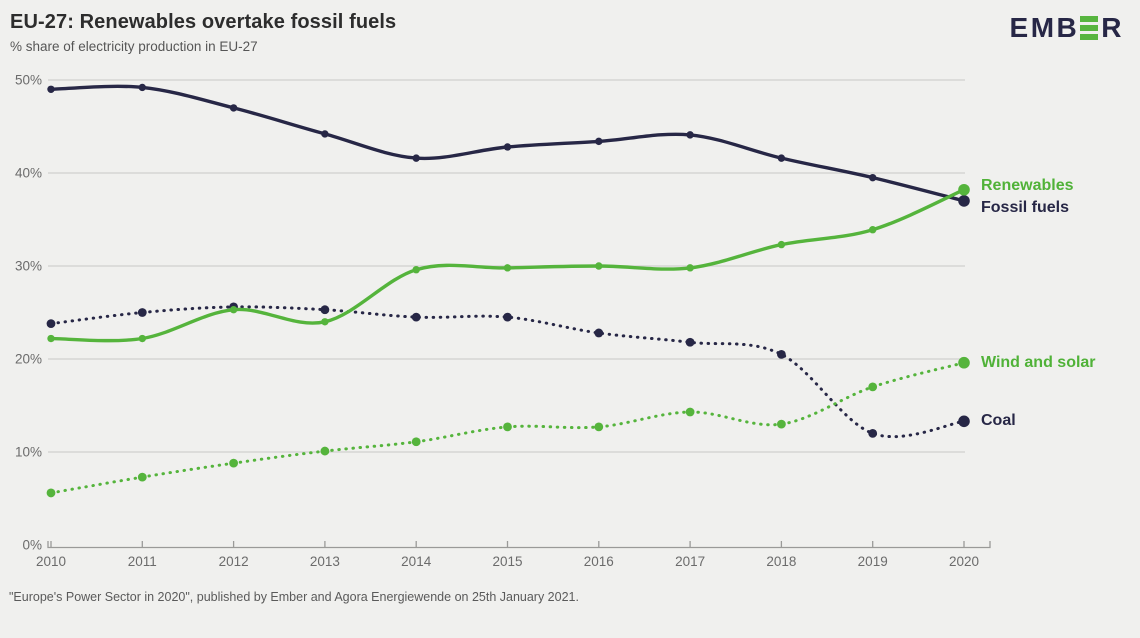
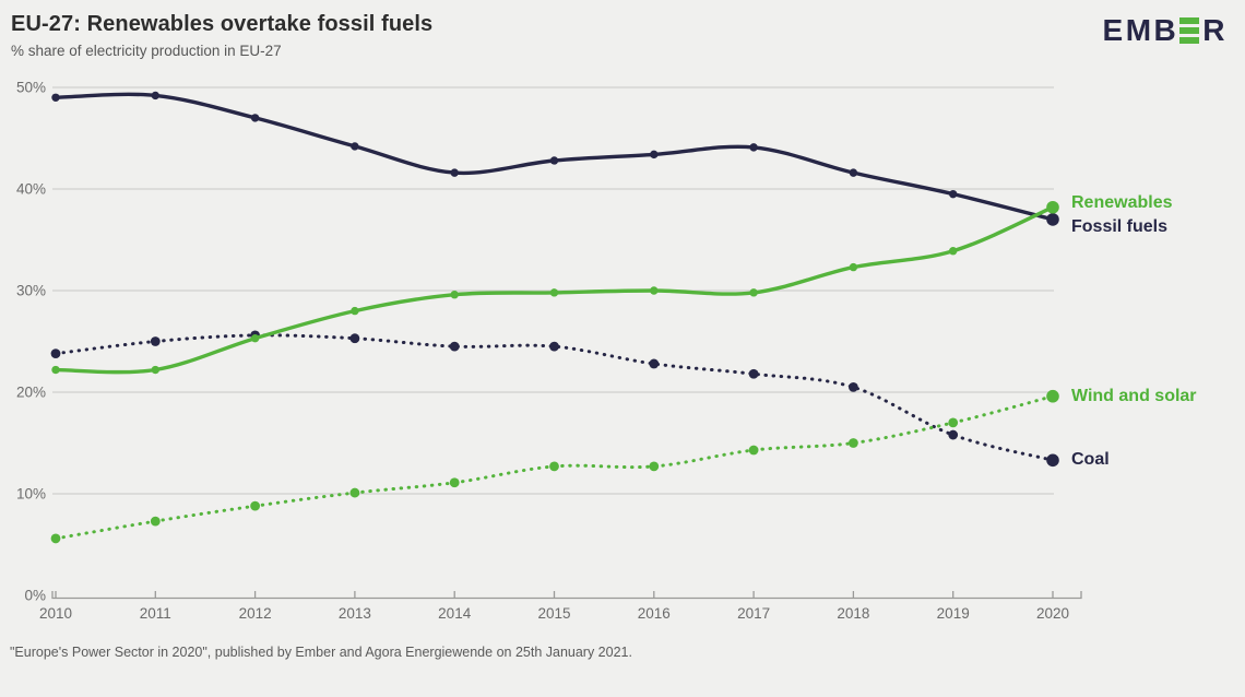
Renewables/2013: 24% -> 28%
Wind and solar/2018: 13% -> 15%
Coal/2019: 12% -> 16%
